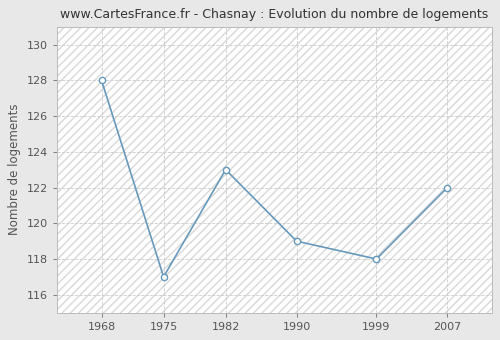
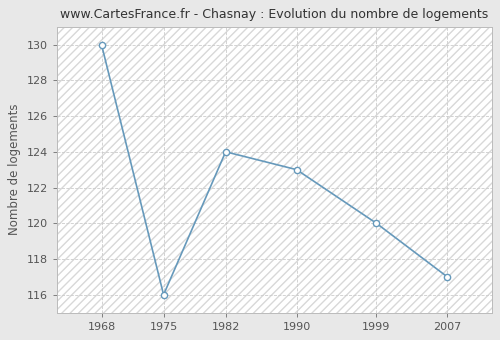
1968: 128 -> 130
1975: 117 -> 116
1982: 123 -> 124
1990: 119 -> 123
1999: 118 -> 120
2007: 122 -> 117
